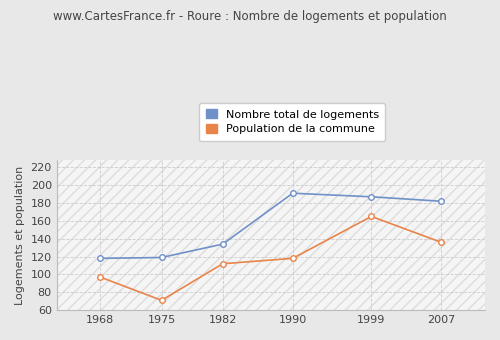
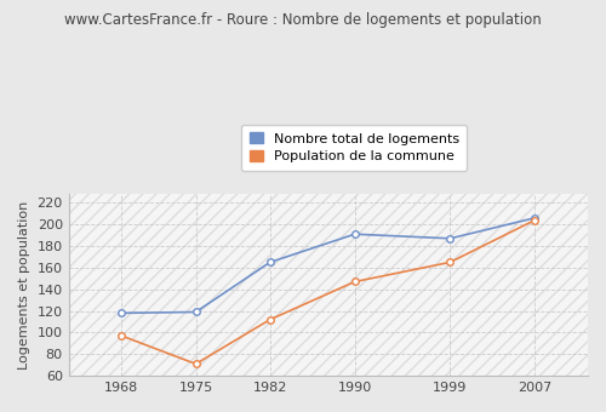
Nombre total de logements/1982: 134 -> 165
Population de la commune/1990: 118 -> 147
Nombre total de logements/2007: 182 -> 206
Population de la commune/2007: 136 -> 204
